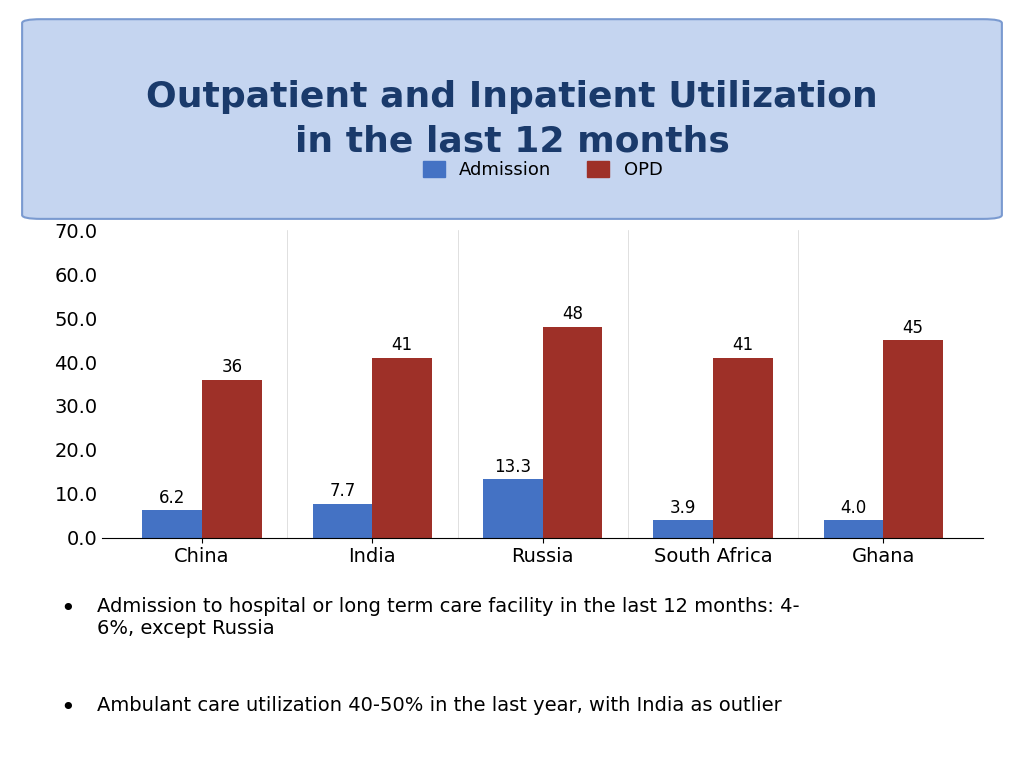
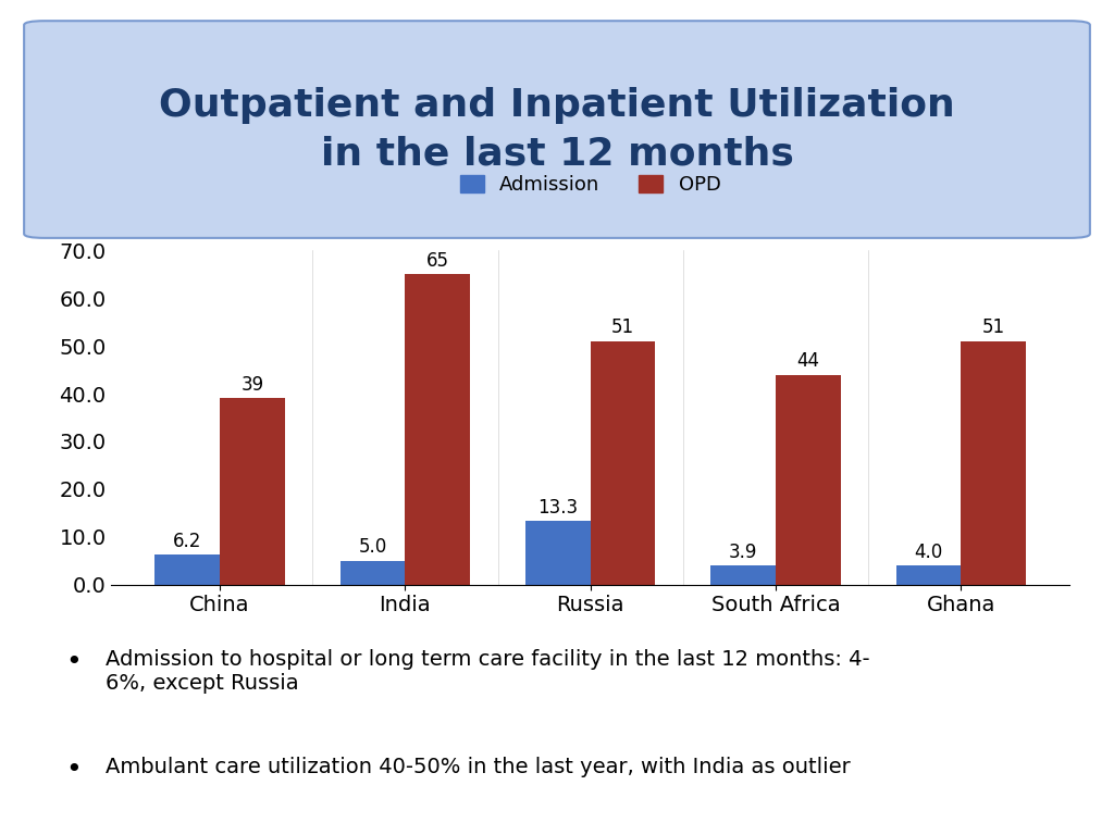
OPD/China: 36 -> 39
Admission/India: 7.7 -> 5.0
OPD/India: 41 -> 65
OPD/Russia: 48 -> 51
OPD/South Africa: 41 -> 44
OPD/Ghana: 45 -> 51
